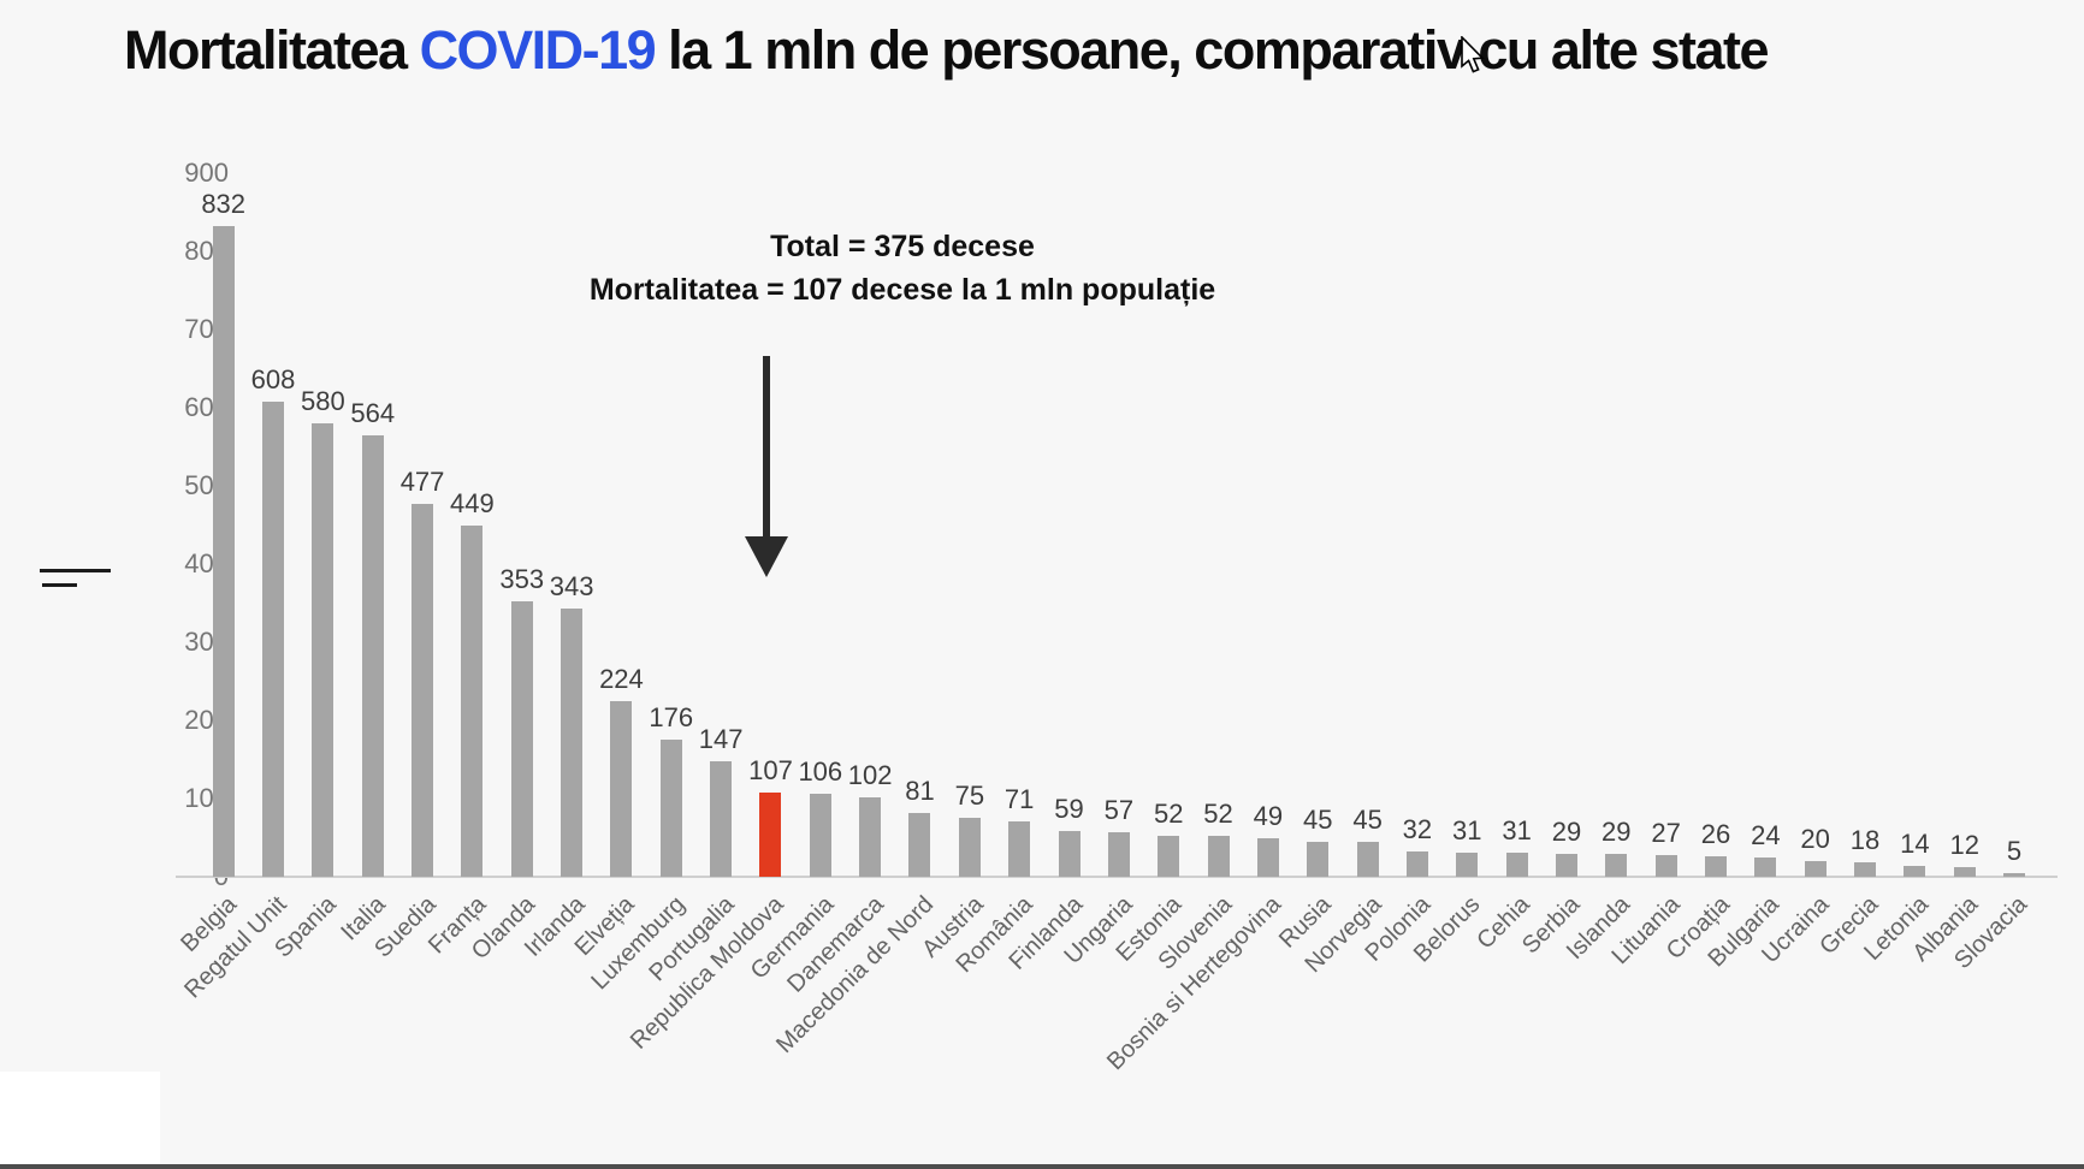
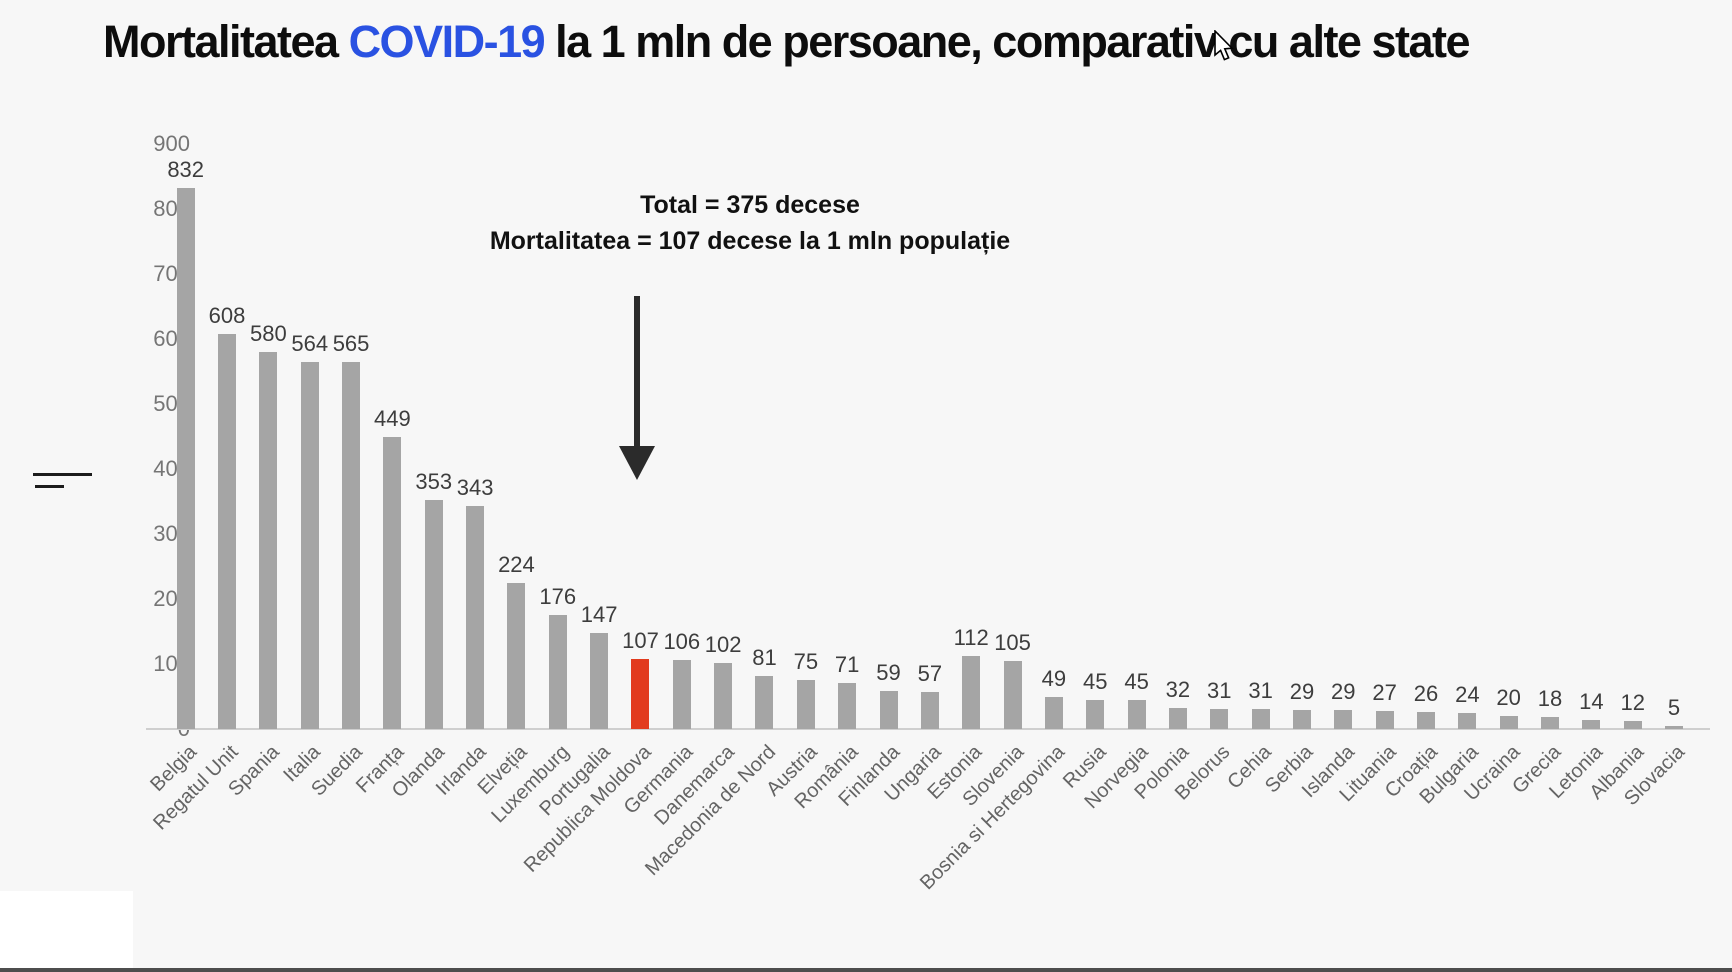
Suedia: 477 -> 565
Estonia: 52 -> 112
Slovenia: 52 -> 105
